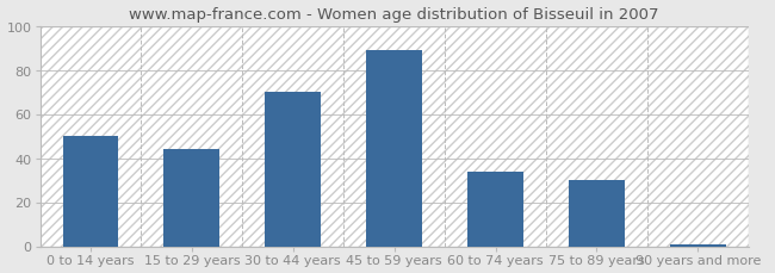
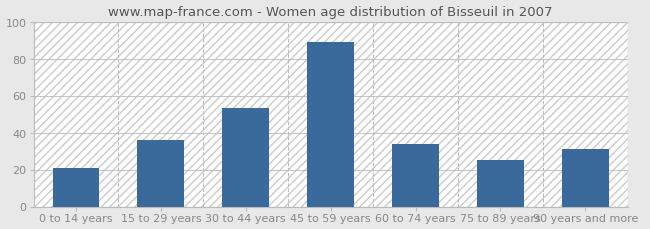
0 to 14 years: 50 -> 21
15 to 29 years: 44 -> 36
30 to 44 years: 70 -> 53
75 to 89 years: 30 -> 25
90 years and more: 1 -> 31
